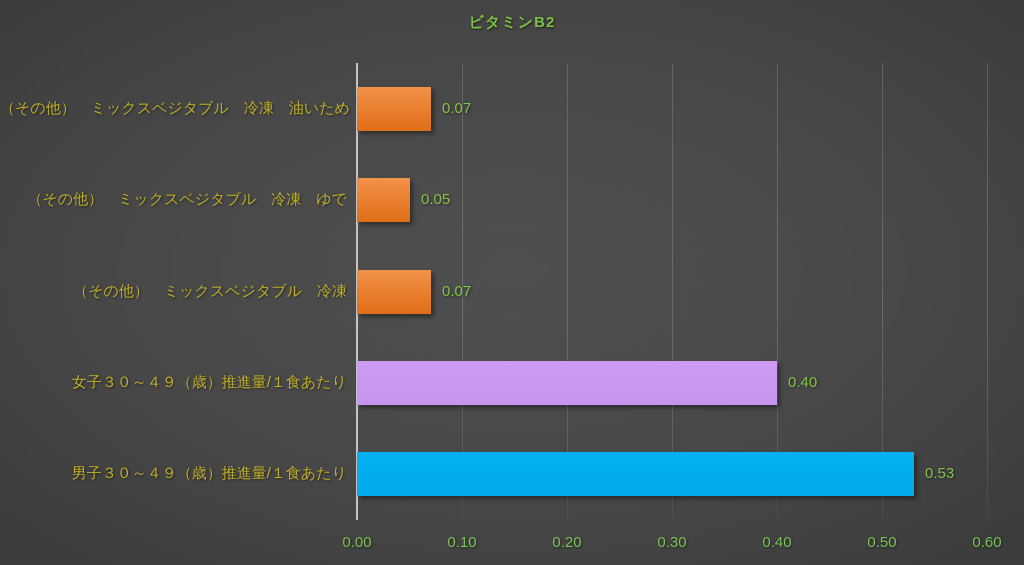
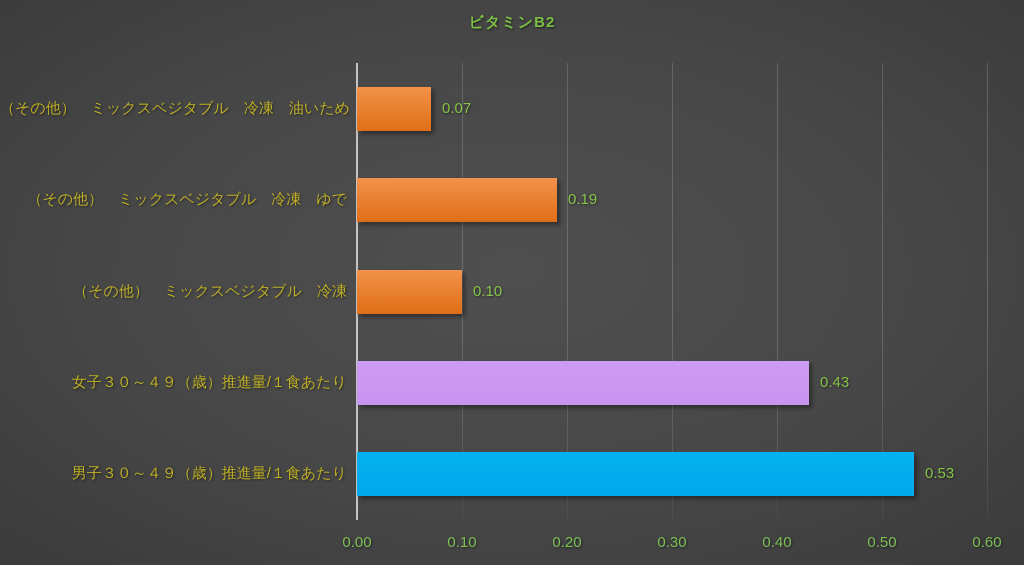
（その他） ミックスベジタブル 冷凍 ゆで: 0.05 -> 0.19
（その他） ミックスベジタブル 冷凍: 0.07 -> 0.10
女子３０～４９（歳）推進量/１食あたり: 0.40 -> 0.43
